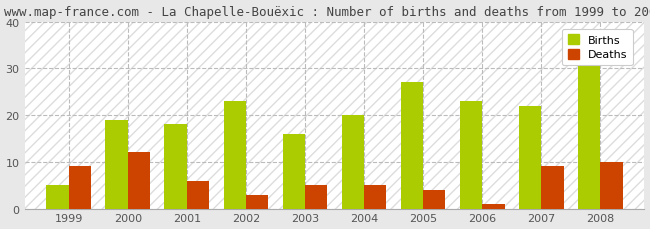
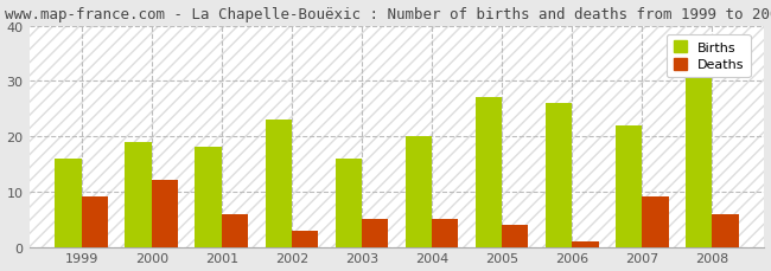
Births/1999: 5 -> 16
Births/2006: 23 -> 26
Deaths/2008: 10 -> 6
